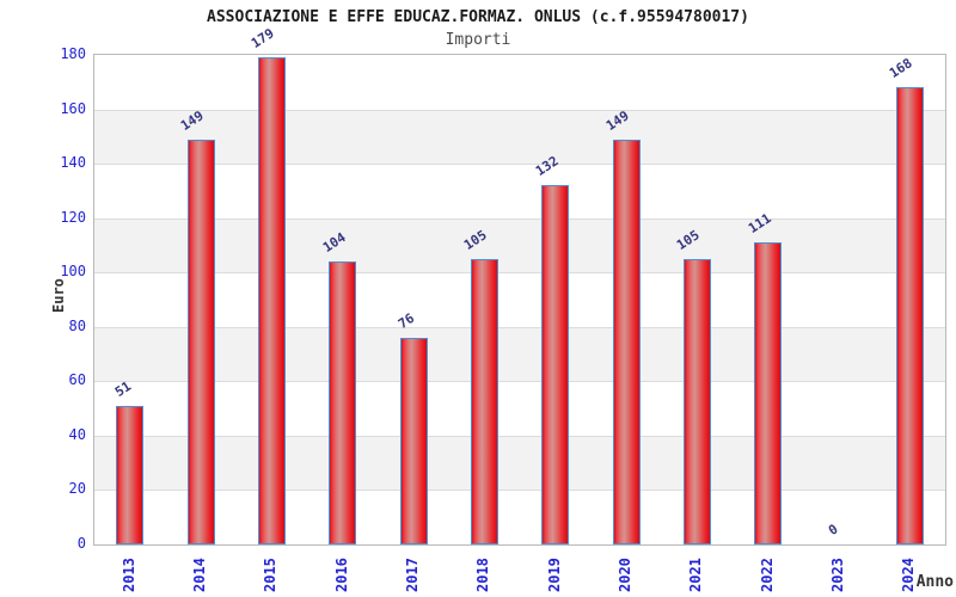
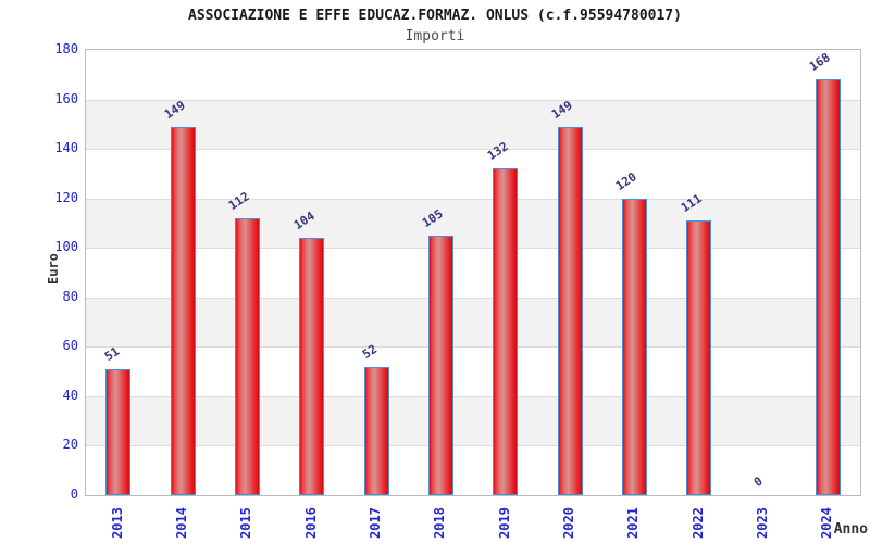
2015: 179 -> 112
2017: 76 -> 52
2021: 105 -> 120
